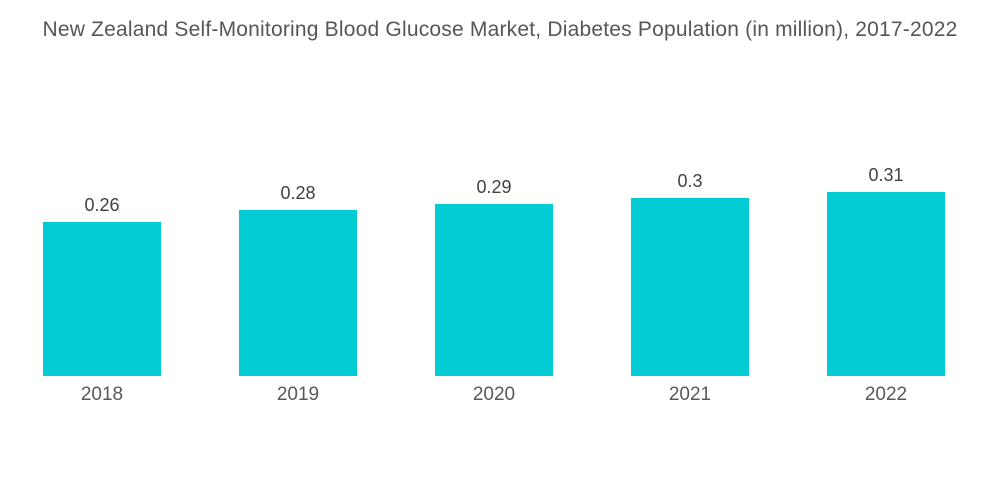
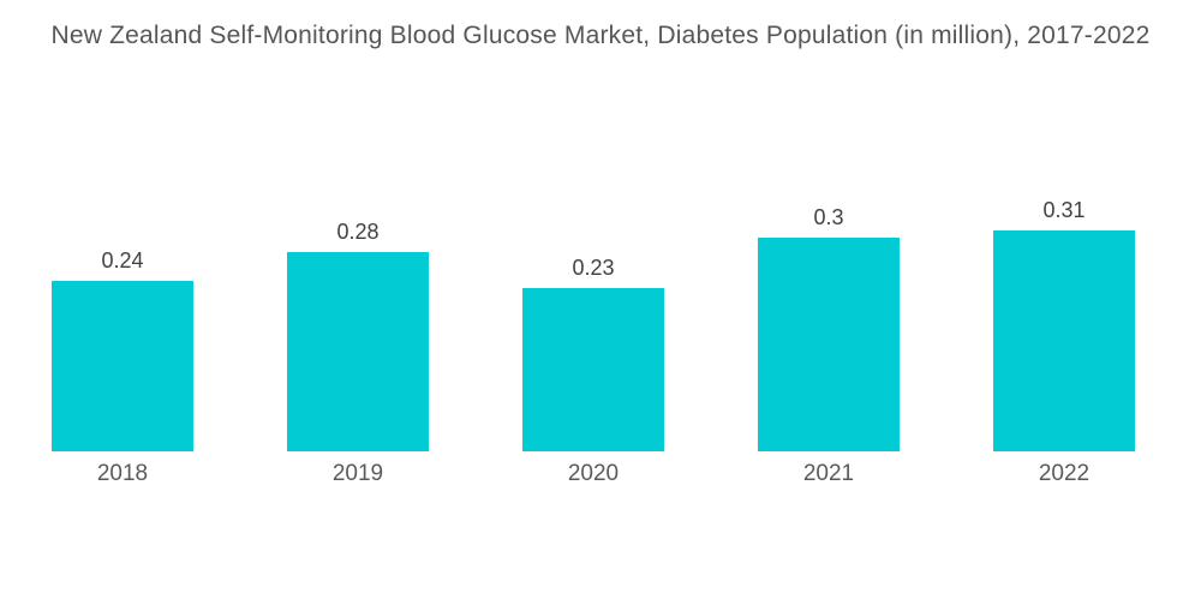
2018: 0.26 -> 0.24
2020: 0.29 -> 0.23
